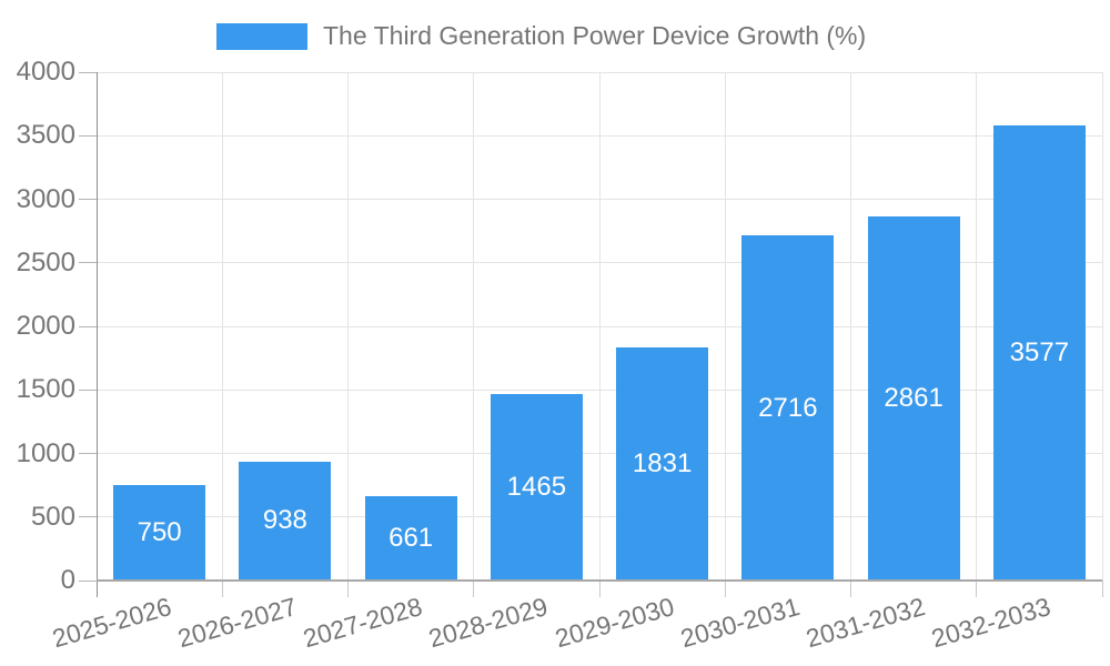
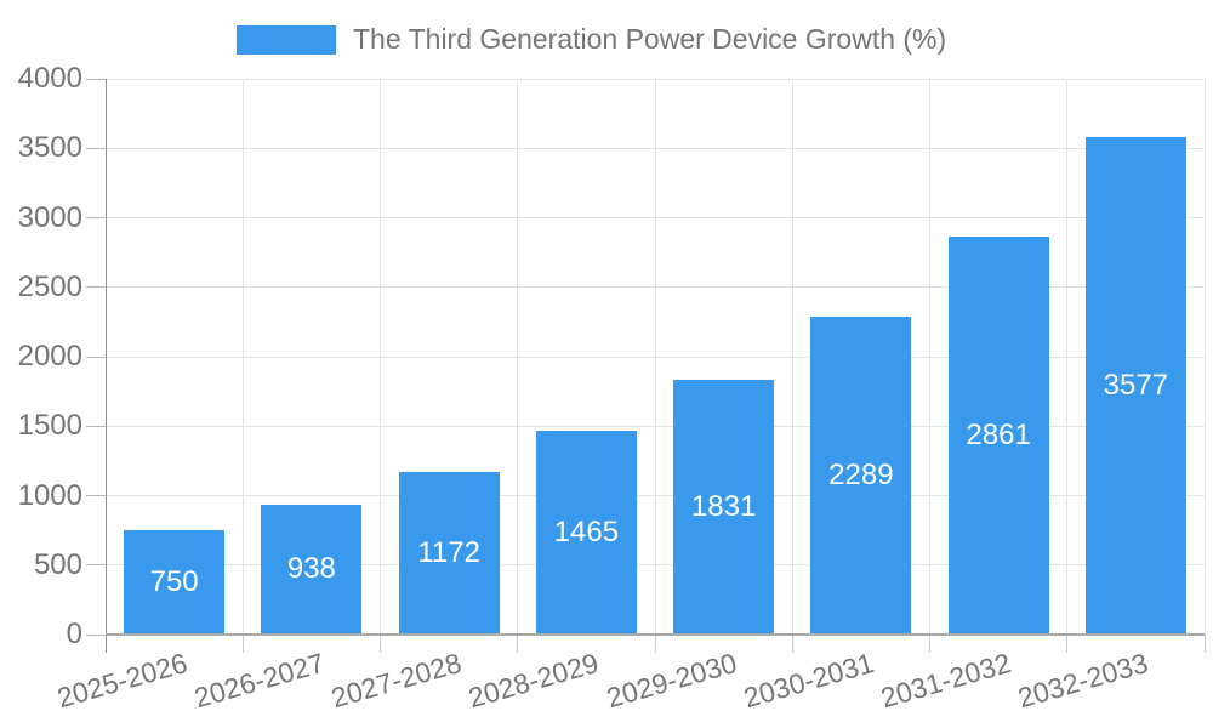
2027-2028: 661 -> 1172
2030-2031: 2716 -> 2289
